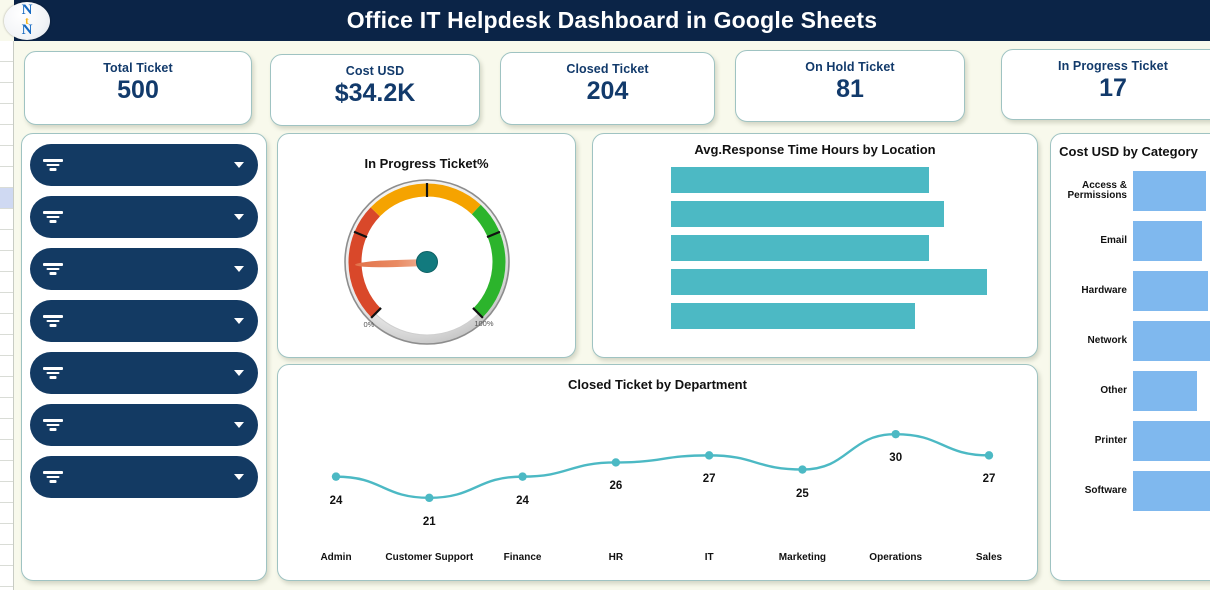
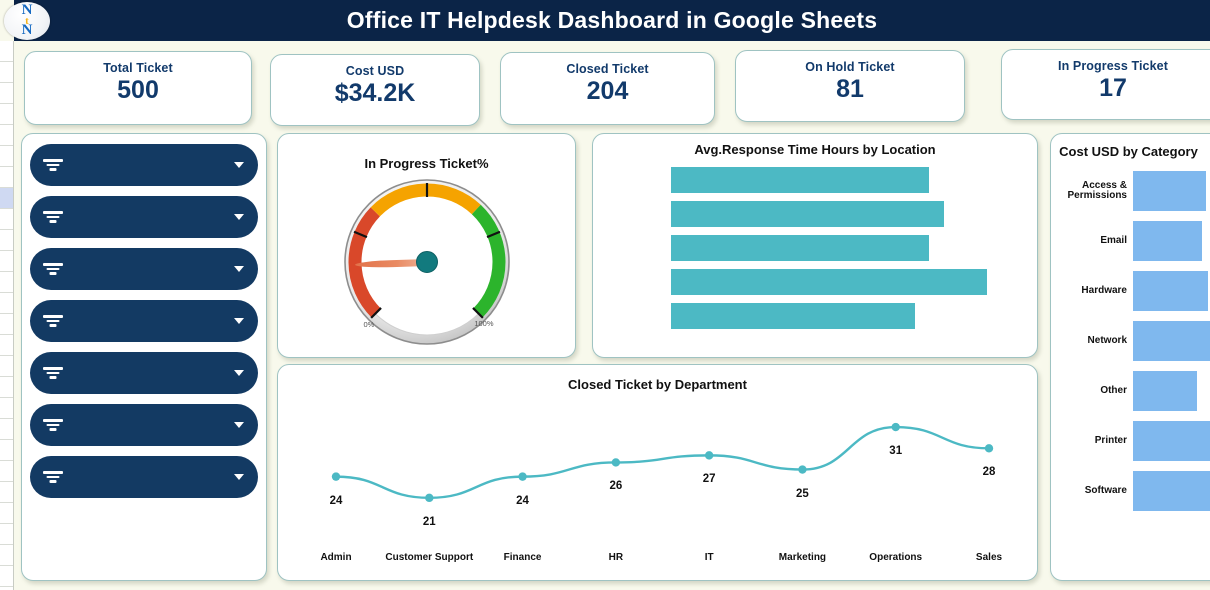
Closed Ticket by Department/Operations: 30 -> 31
Closed Ticket by Department/Sales: 27 -> 28
